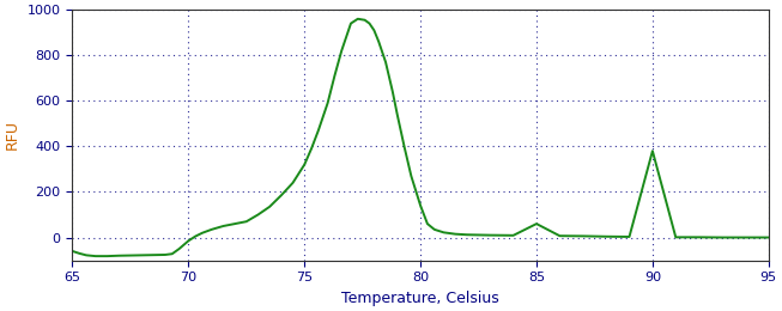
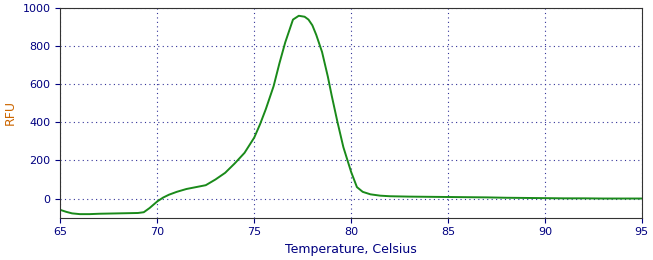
85: 60 -> 10
90: 380 -> 0
